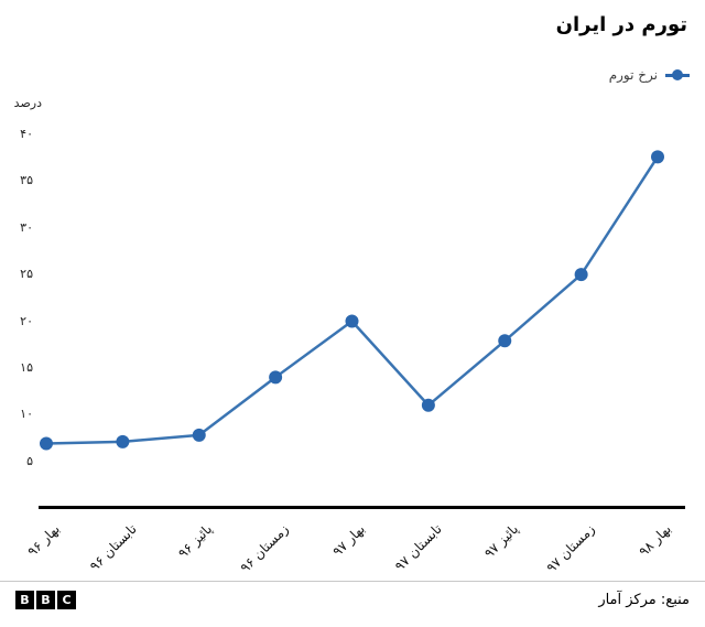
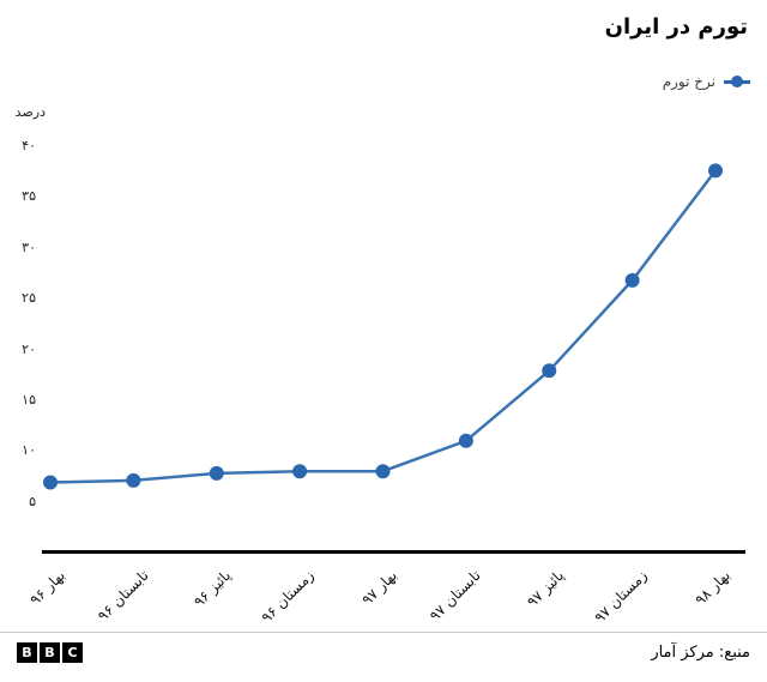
زمستان ۹۶: 14 -> 8
بهار ۹۷: 20 -> 8
زمستان ۹۷: 25 -> 27
